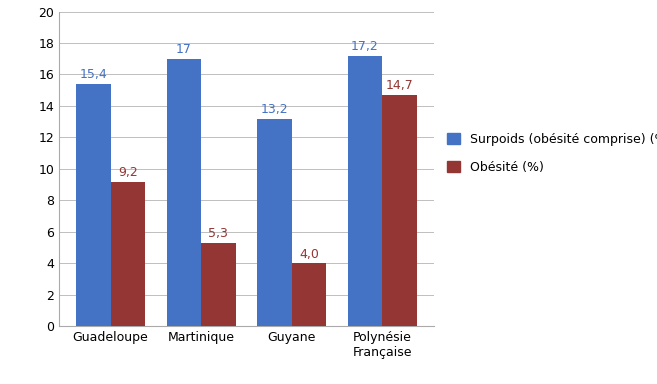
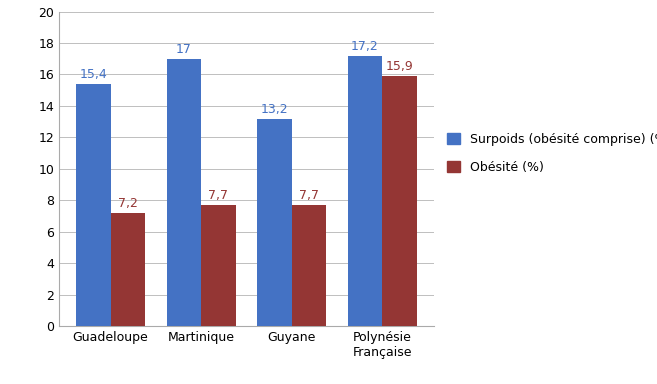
Obésité (%)/Guadeloupe: 9,2 -> 7,2
Obésité (%)/Martinique: 5,3 -> 7,7
Obésité (%)/Guyane: 4,0 -> 7,7
Obésité (%)/Polynésie Française: 14,7 -> 15,9
